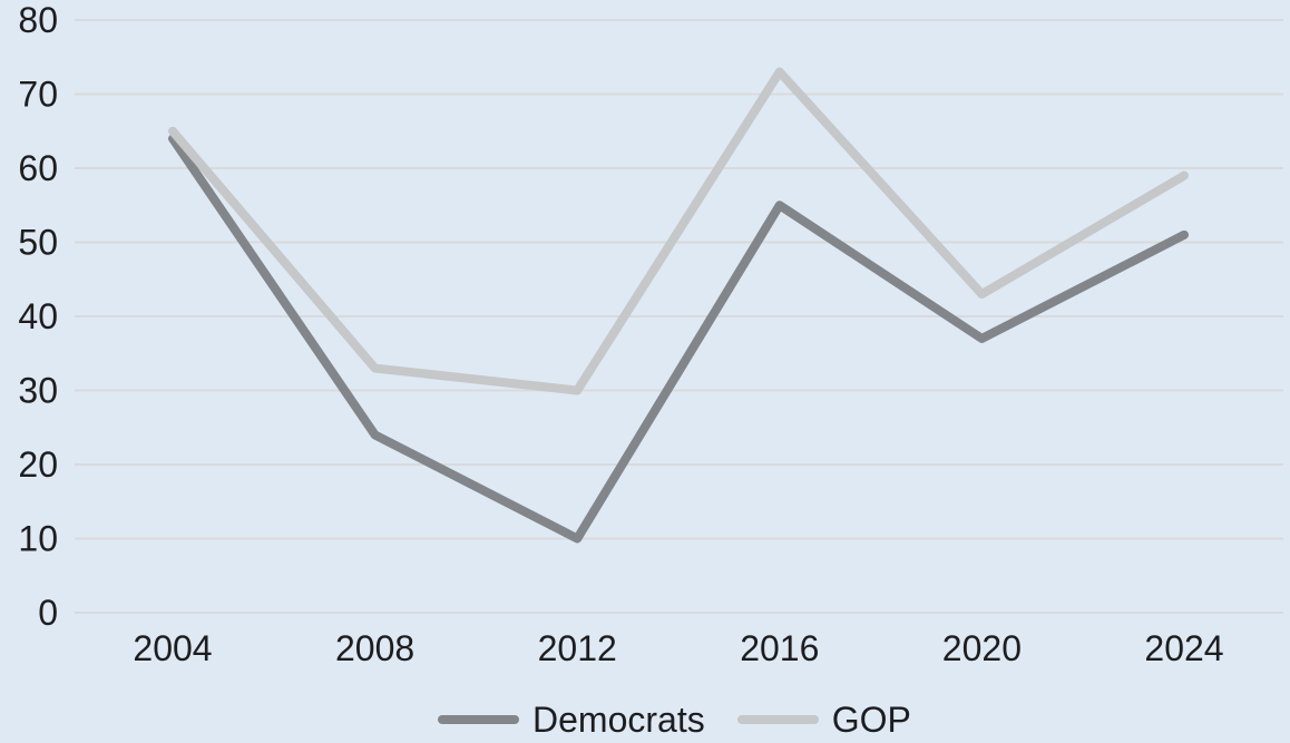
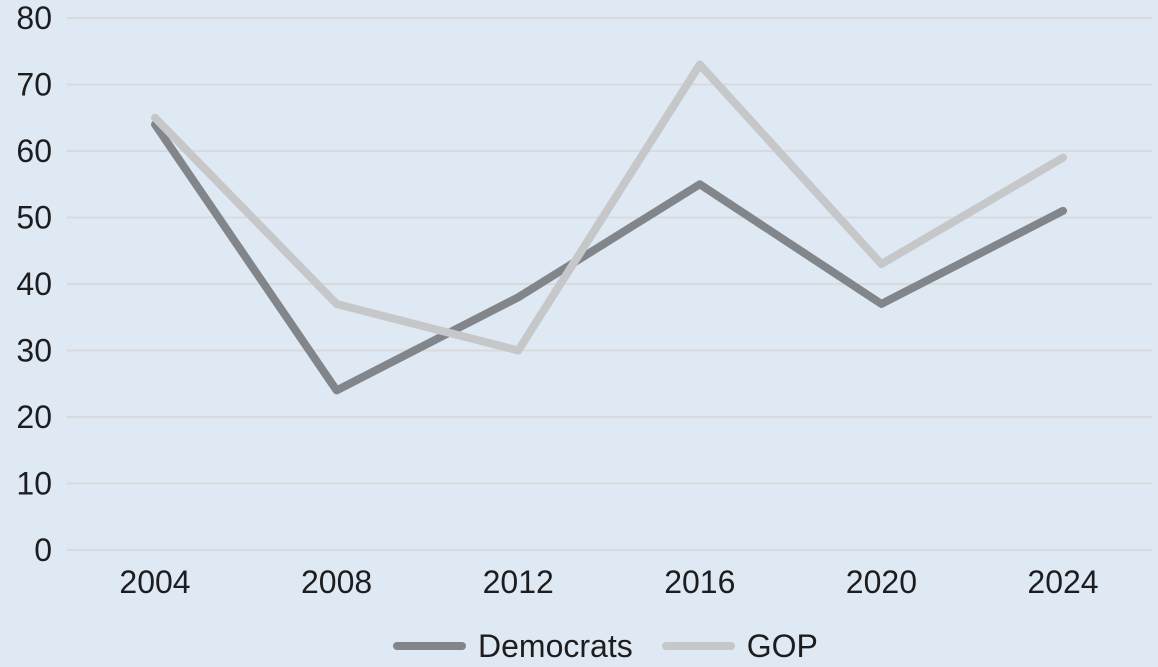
GOP/2008: 33 -> 37
Democrats/2012: 10 -> 38
